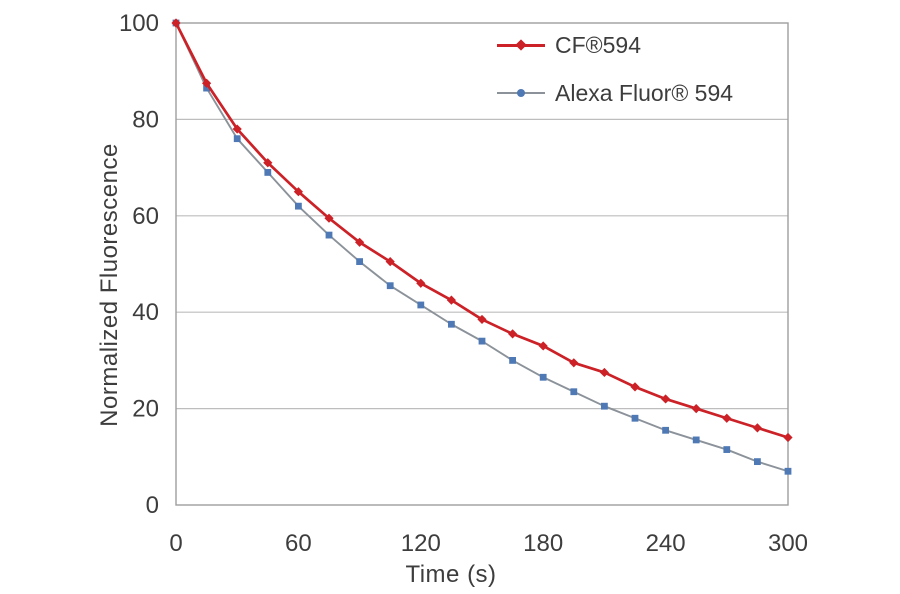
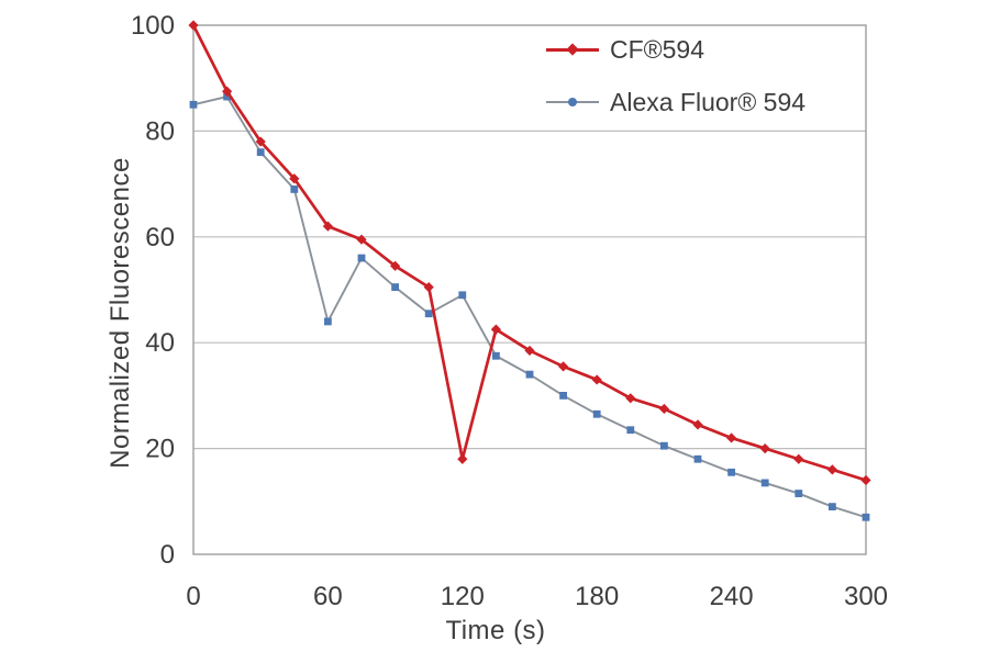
Alexa Fluor® 594/0: 100 -> 85
CF®594/60: 65 -> 62
Alexa Fluor® 594/60: 62 -> 44
CF®594/120: 46 -> 18
Alexa Fluor® 594/120: 42 -> 49
